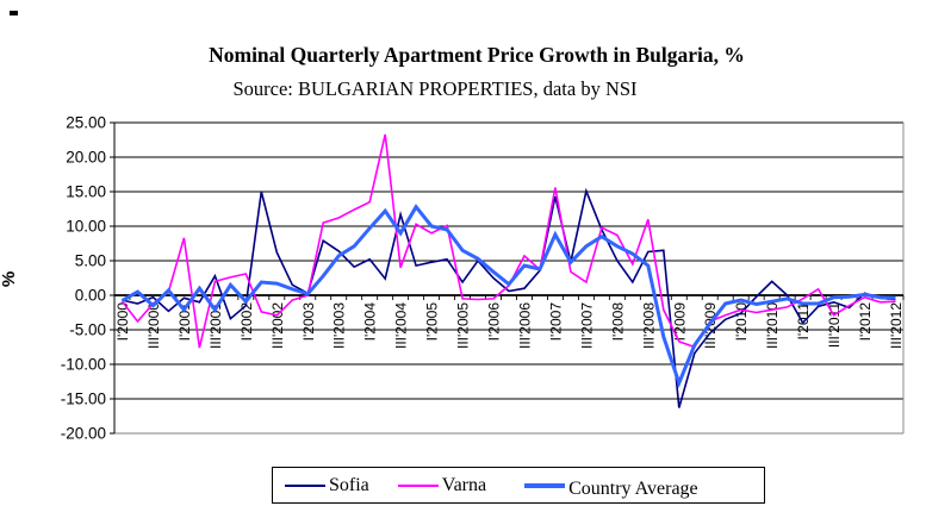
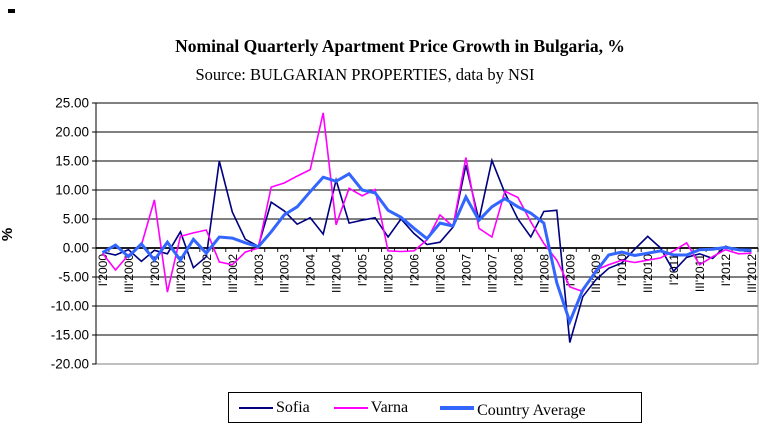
Country Average/III'2004: 9 -> 12
Varna/III'2008: 11 -> 1
